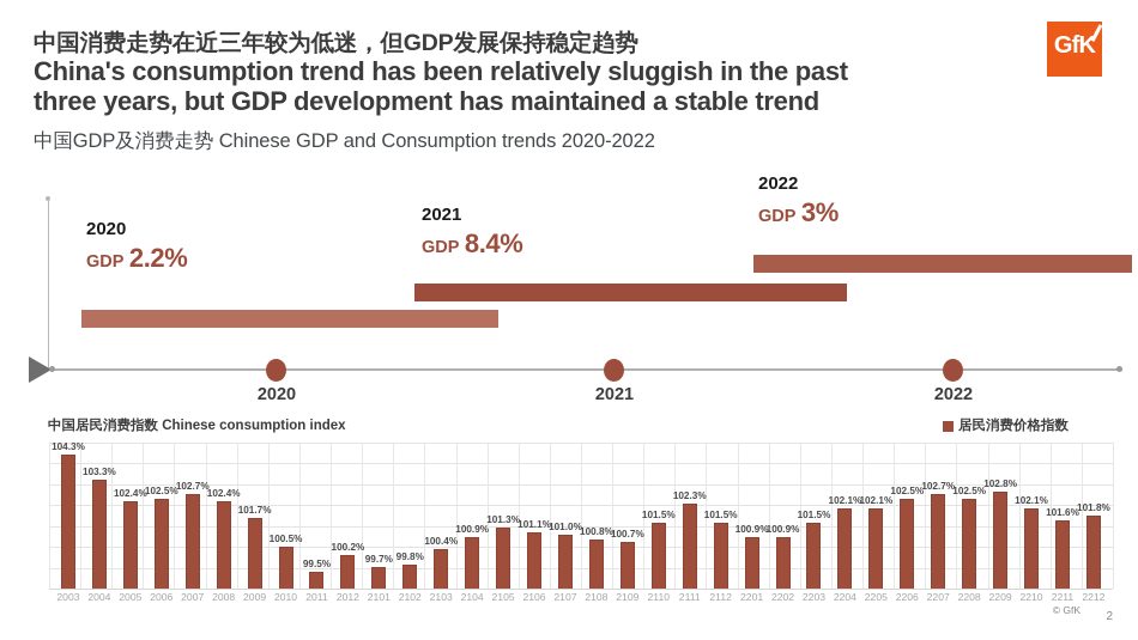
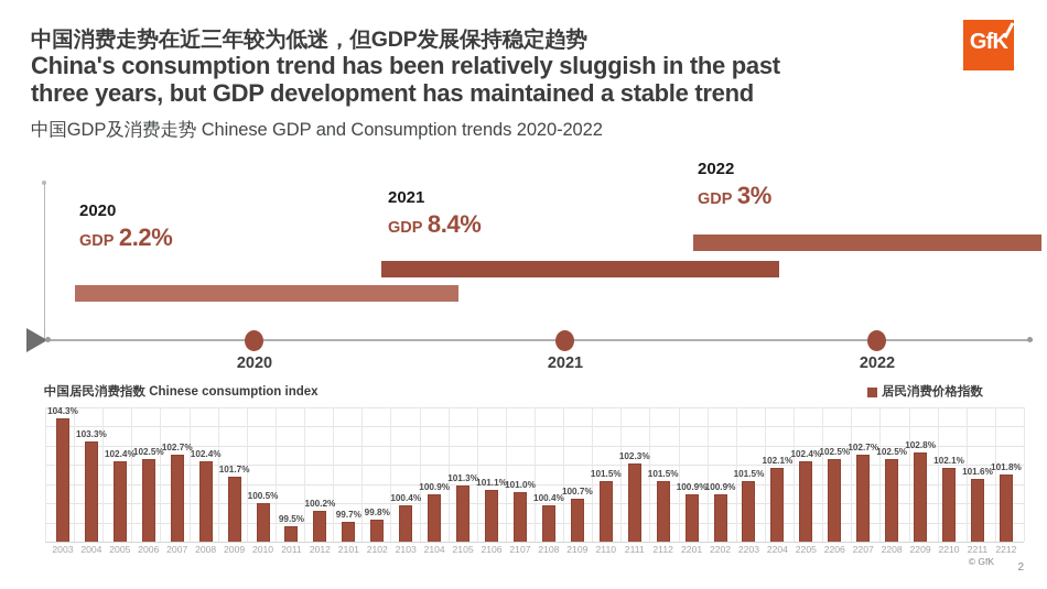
2108: 100.8% -> 100.4%
2205: 102.1% -> 102.4%
